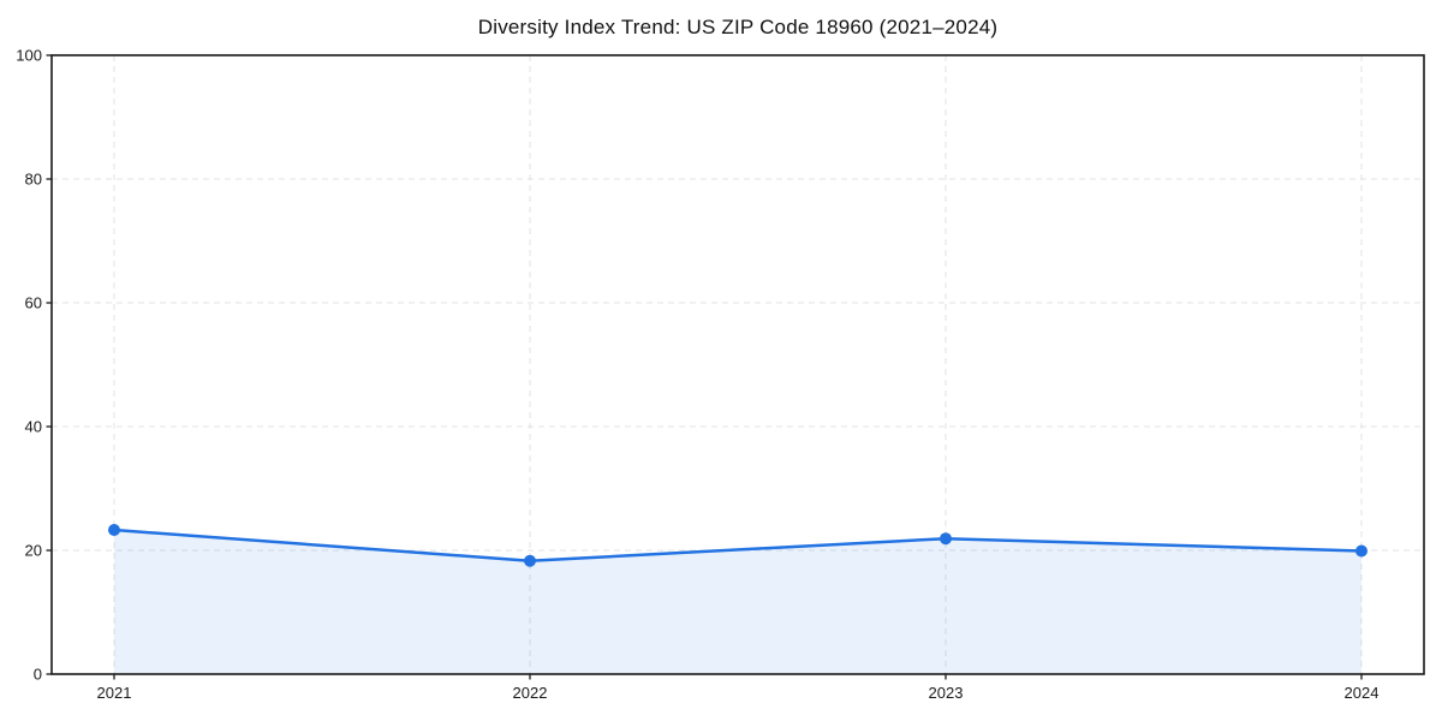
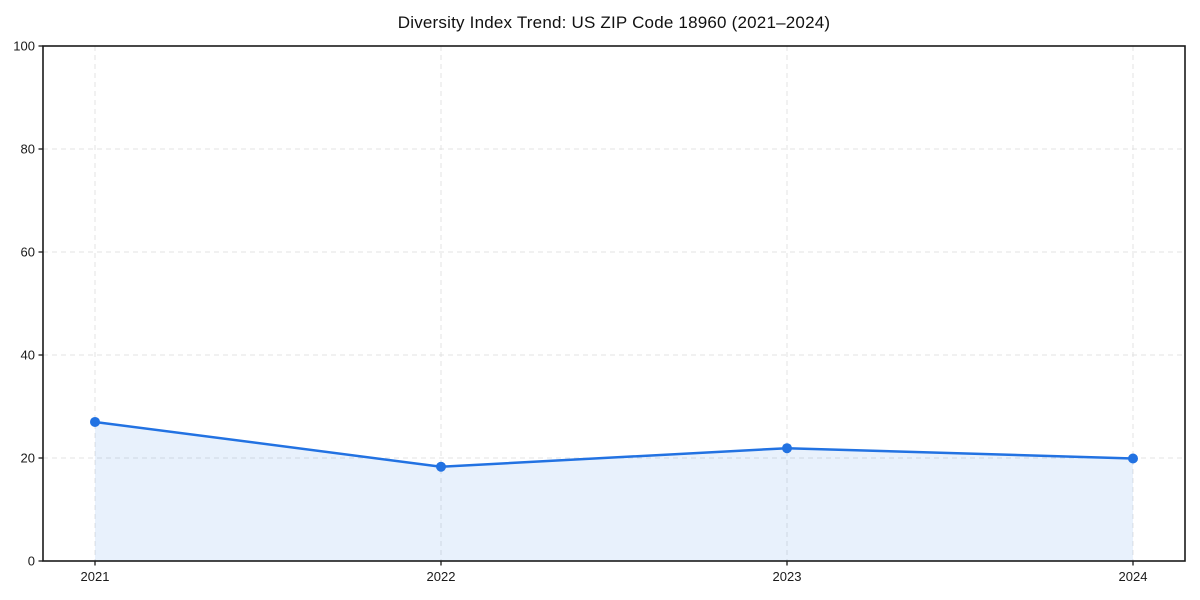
2021: 23 -> 27
